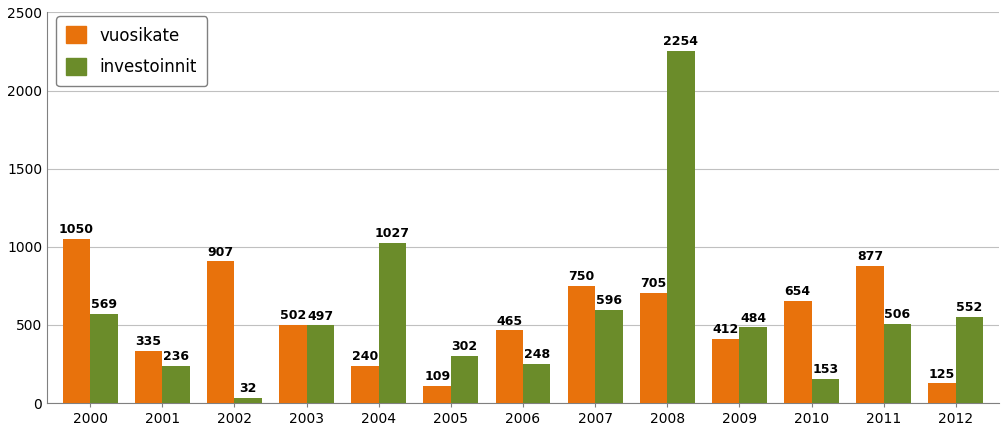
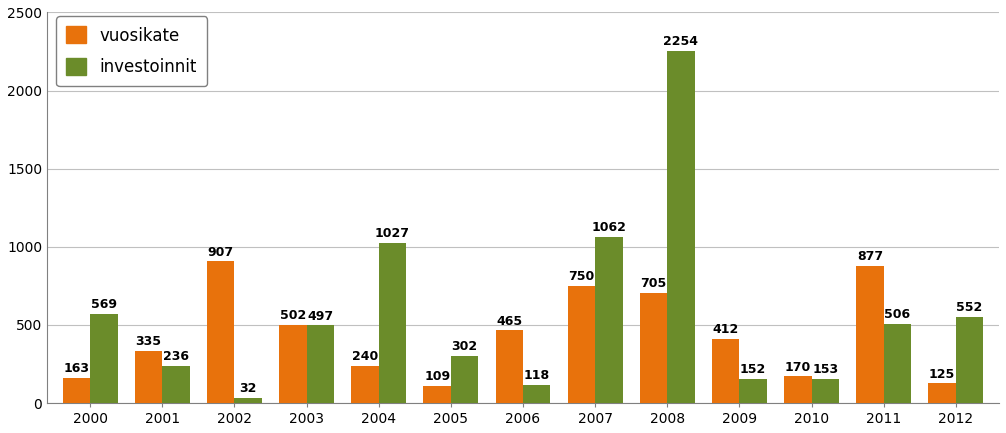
vuosikate/2000: 1050 -> 163
investoinnit/2006: 248 -> 118
investoinnit/2007: 596 -> 1062
investoinnit/2009: 484 -> 152
vuosikate/2010: 654 -> 170
